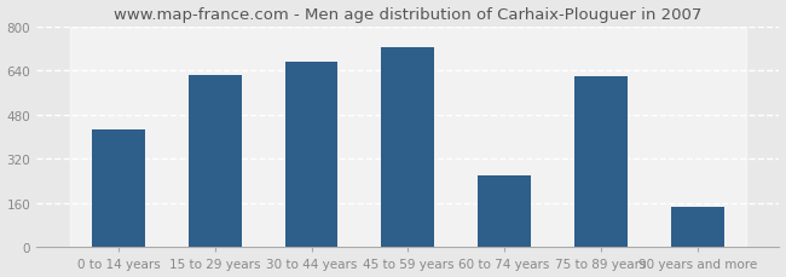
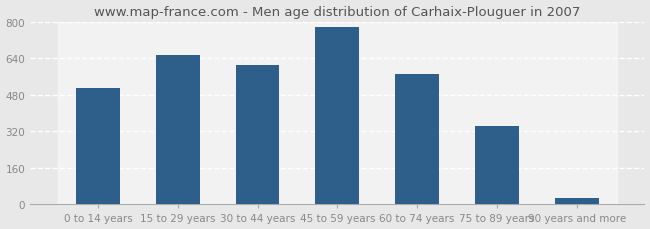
0 to 14 years: 425 -> 510
15 to 29 years: 625 -> 655
30 to 44 years: 670 -> 610
45 to 59 years: 725 -> 775
60 to 74 years: 260 -> 572
75 to 89 years: 620 -> 345
90 years and more: 145 -> 28
